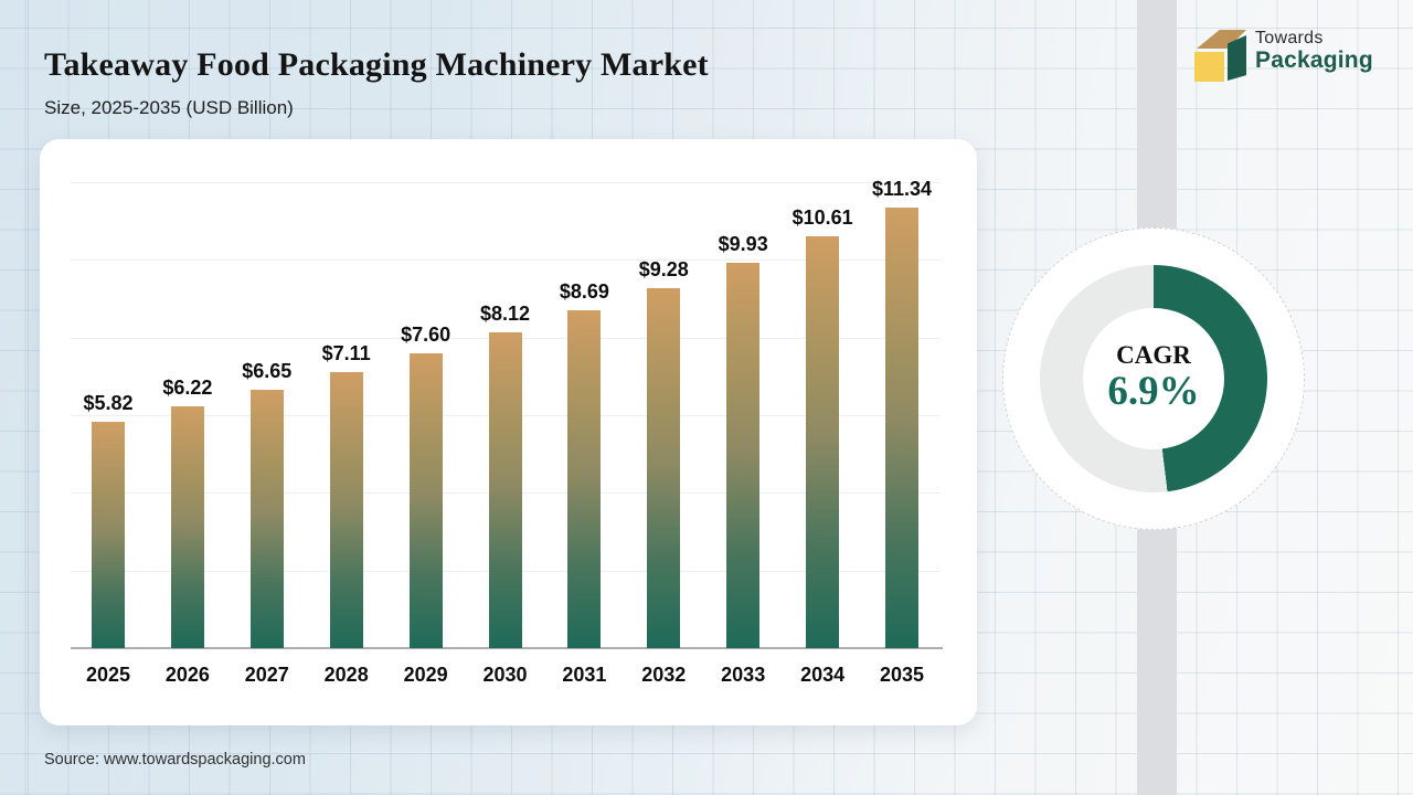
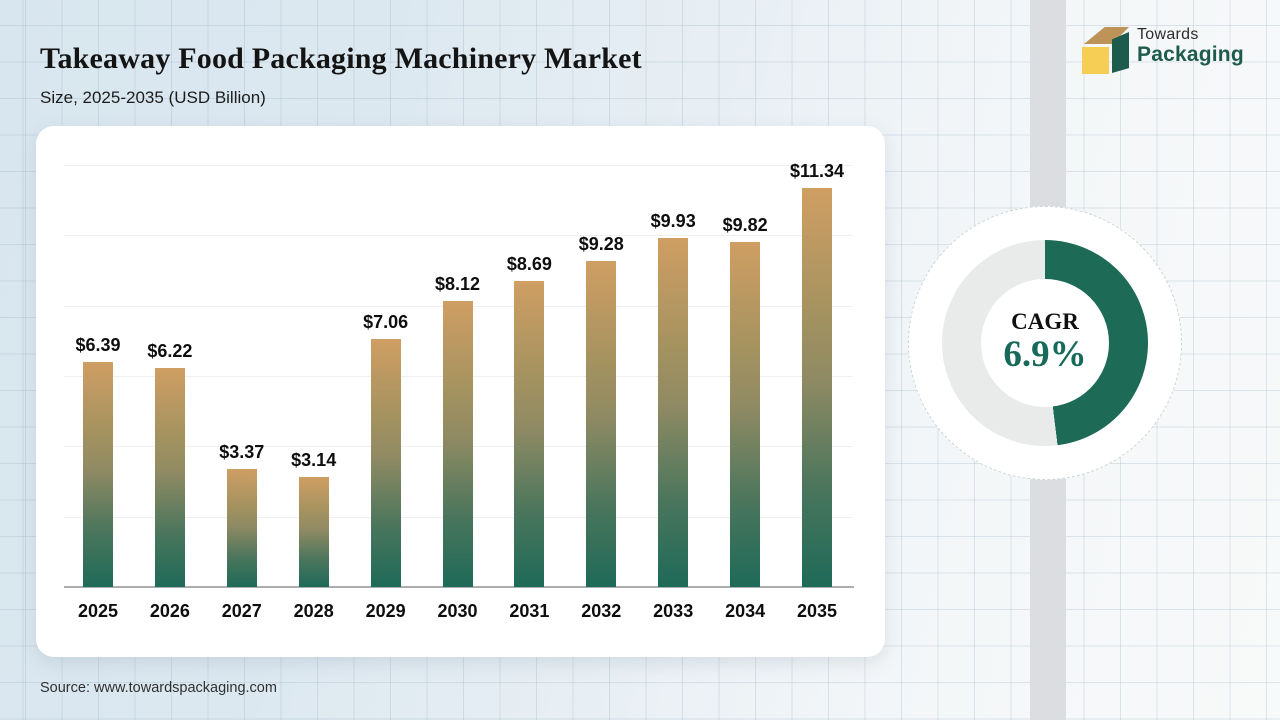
2025: $5.82 -> $6.39
2027: $6.65 -> $3.37
2028: $7.11 -> $3.14
2029: $7.60 -> $7.06
2034: $10.61 -> $9.82
